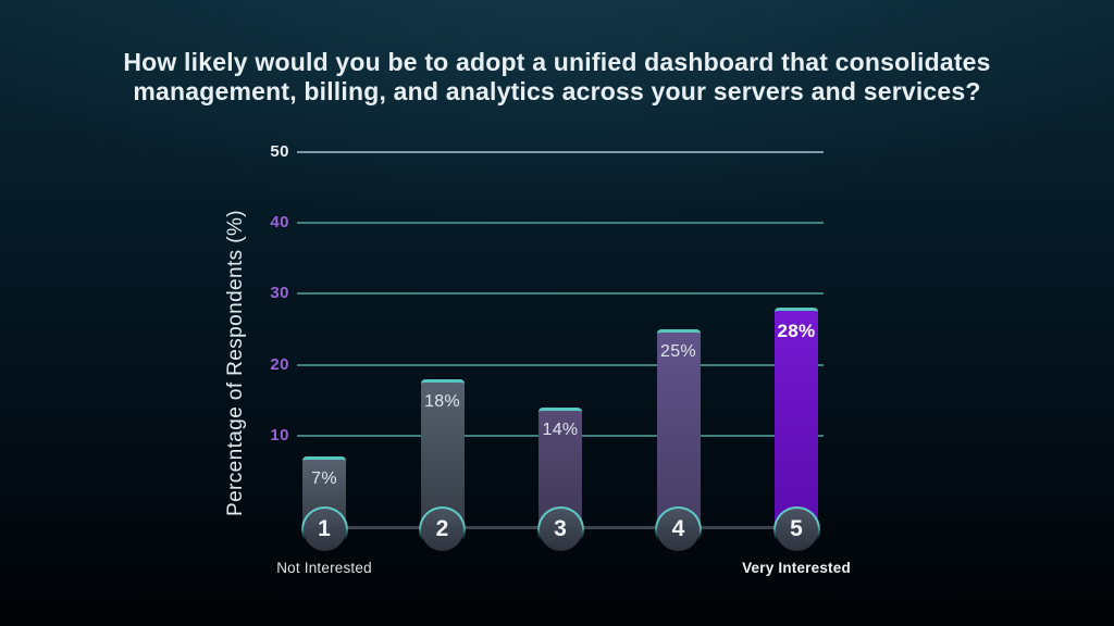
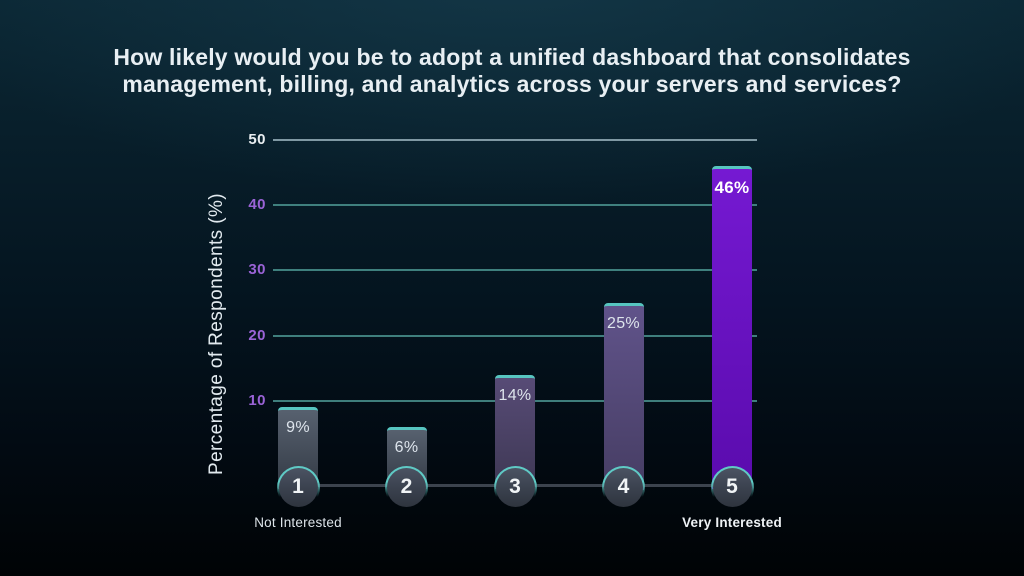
1: 7% -> 9%
2: 18% -> 6%
5: 28% -> 46%
